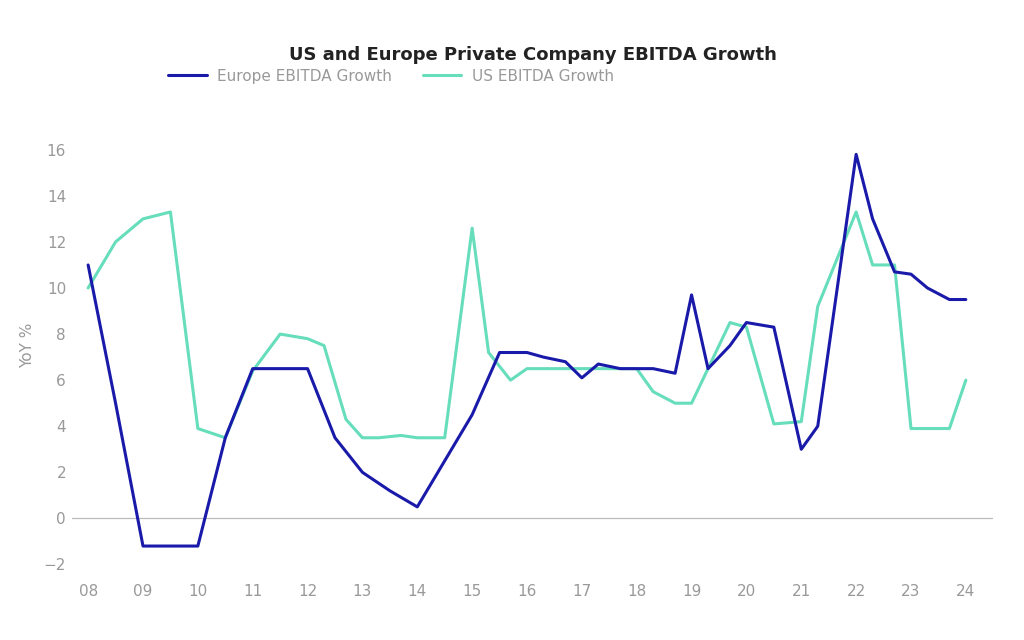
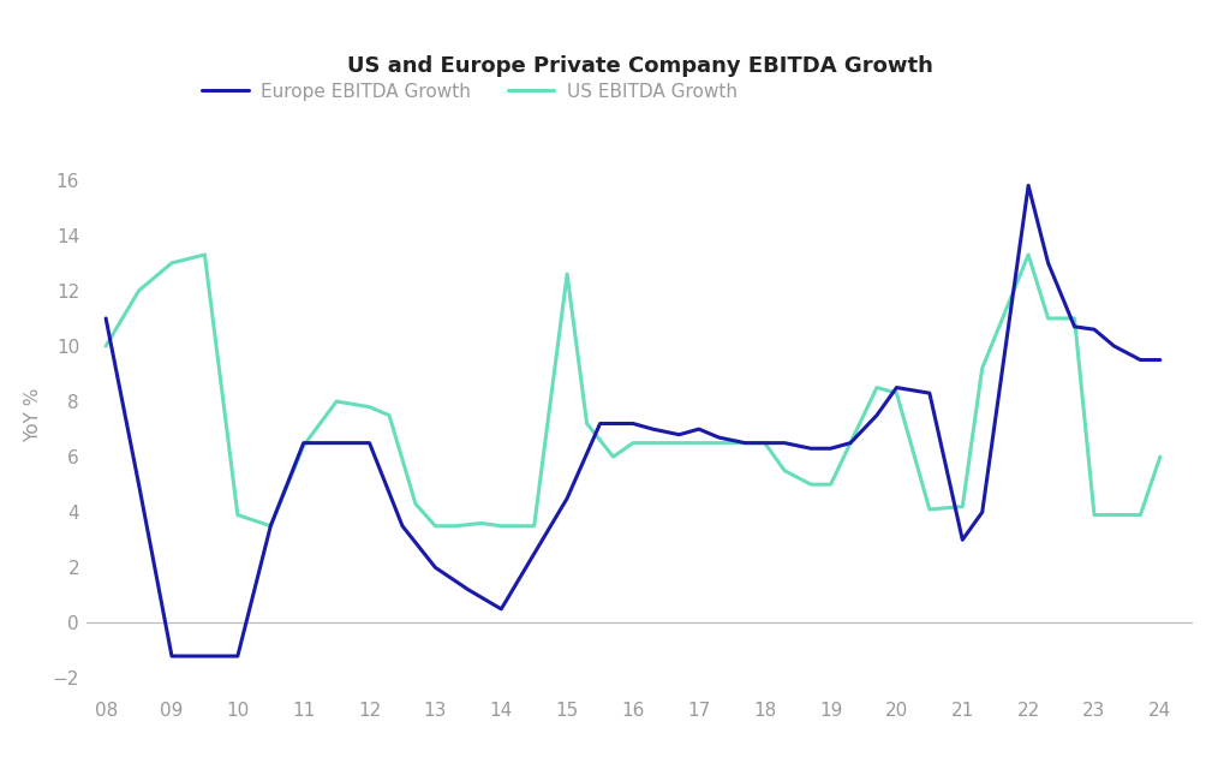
Europe EBITDA Growth/17: 6.1 -> 7.0
Europe EBITDA Growth/19: 9.7 -> 6.3
